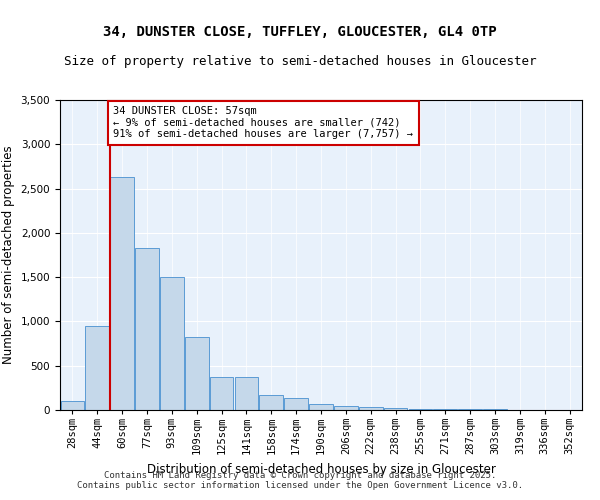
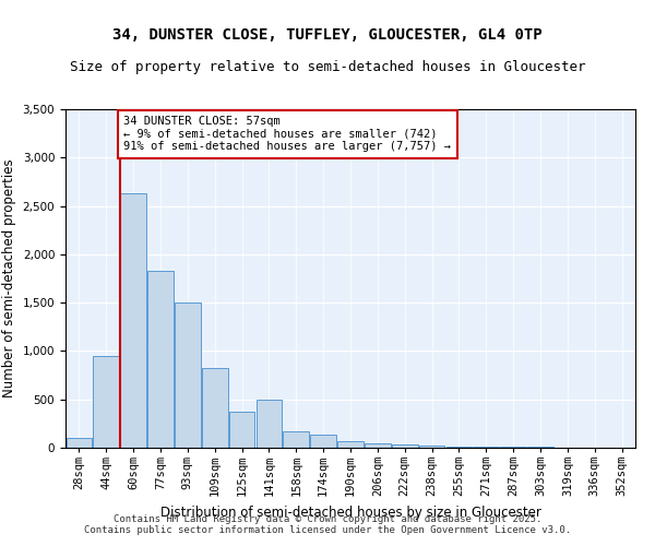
141sqm: 380 -> 500
